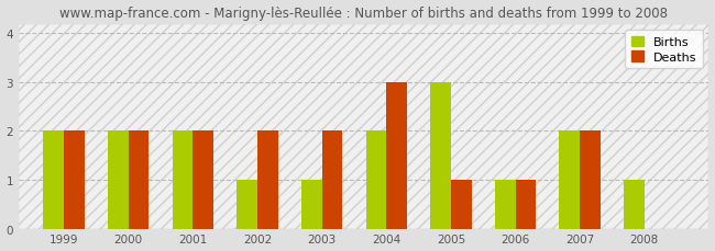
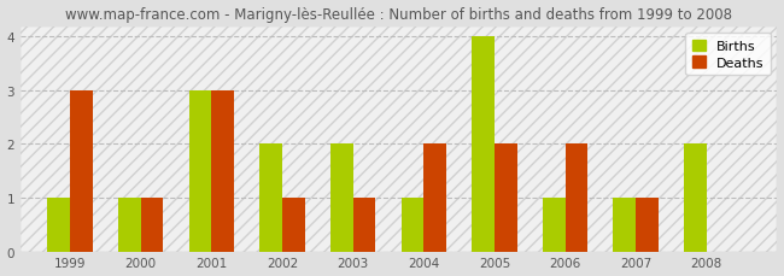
Births/1999: 2 -> 1
Deaths/1999: 2 -> 3
Births/2000: 2 -> 1
Deaths/2000: 2 -> 1
Births/2001: 2 -> 3
Deaths/2001: 2 -> 3
Births/2002: 1 -> 2
Deaths/2002: 2 -> 1
Births/2003: 1 -> 2
Deaths/2003: 2 -> 1
Births/2004: 2 -> 1
Deaths/2004: 3 -> 2
Births/2005: 3 -> 4
Deaths/2005: 1 -> 2
Deaths/2006: 1 -> 2
Births/2007: 2 -> 1
Deaths/2007: 2 -> 1
Births/2008: 1 -> 2
